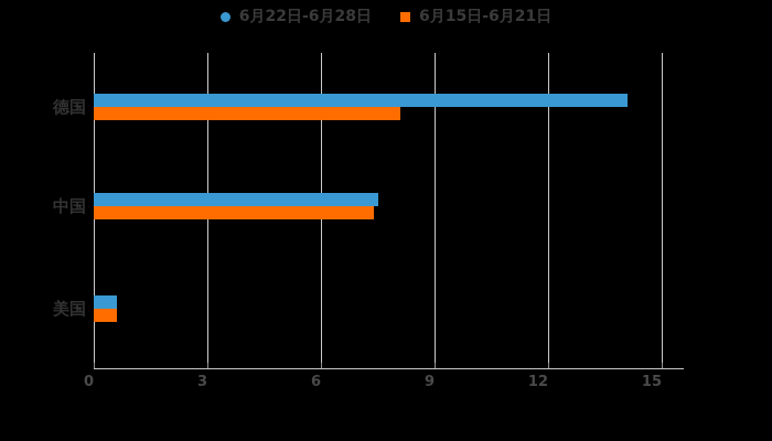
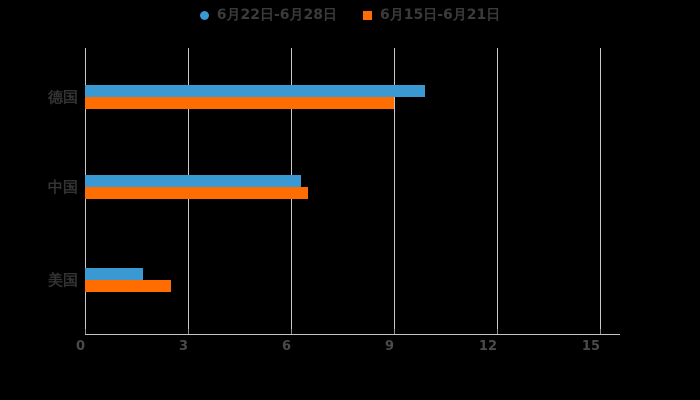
6月22日-6月28日/德国: 14.1 -> 9.9
6月15日-6月21日/德国: 8.1 -> 9.0
6月22日-6月28日/中国: 7.5 -> 6.3
6月15日-6月21日/中国: 7.4 -> 6.5
6月22日-6月28日/美国: 0.6 -> 1.7
6月15日-6月21日/美国: 0.6 -> 2.5
